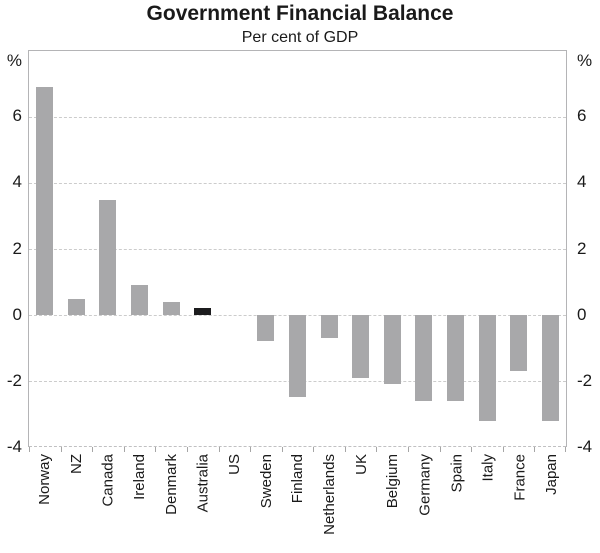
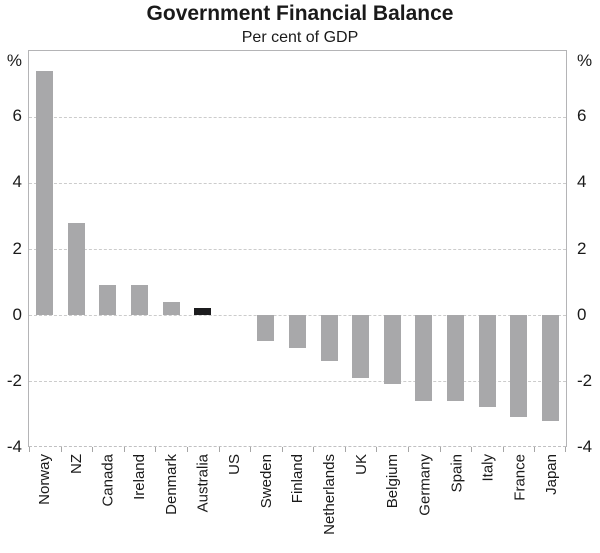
Norway: 6.9 -> 7.4
NZ: 0.5 -> 2.8
Canada: 3.5 -> 0.9
Finland: -2.5 -> -1.0
Netherlands: -0.7 -> -1.4
Italy: -3.2 -> -2.8
France: -1.7 -> -3.1
